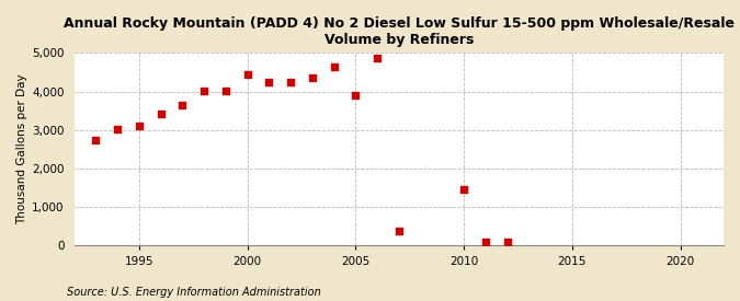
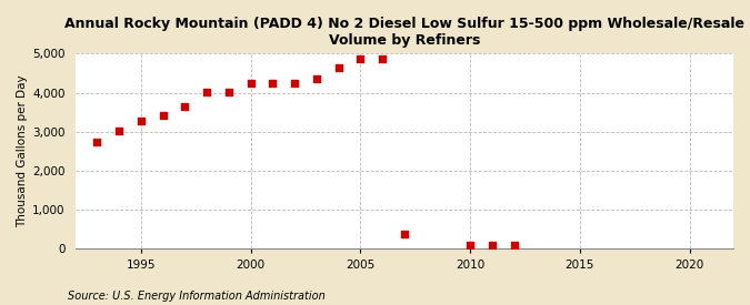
1995: 3,100 -> 3,270
2000: 4,450 -> 4,230
2005: 3,900 -> 4,870
2010: 1,450 -> 80
